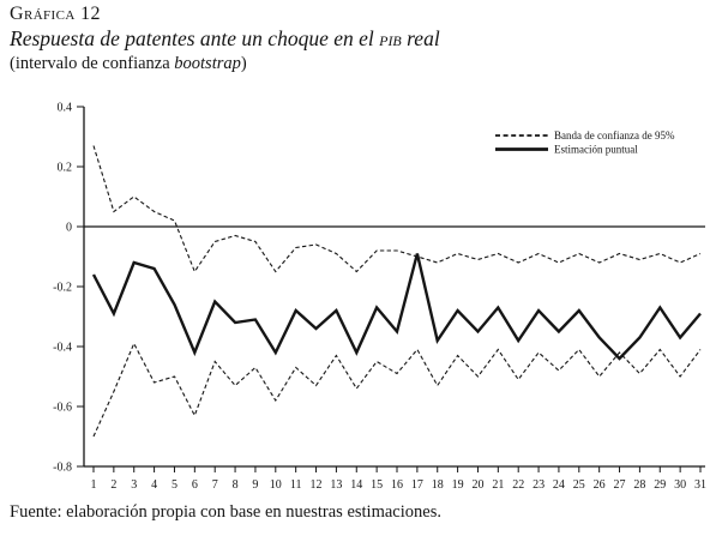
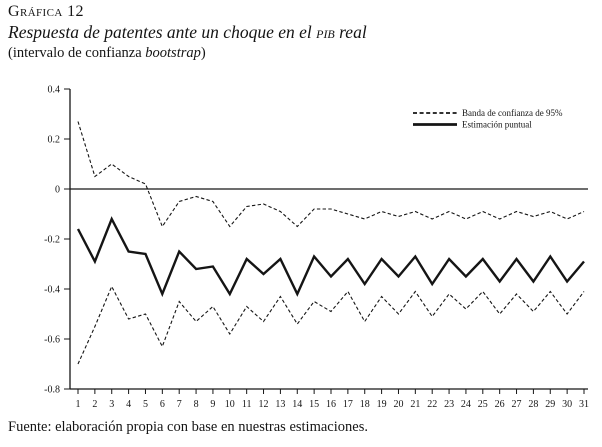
Estimación puntual/4: -0.14 -> -0.25
Estimación puntual/17: -0.09 -> -0.28
Estimación puntual/27: -0.44 -> -0.28
